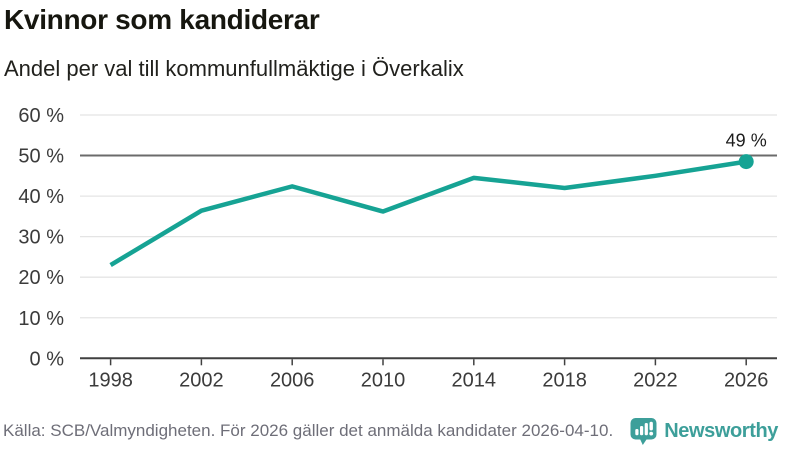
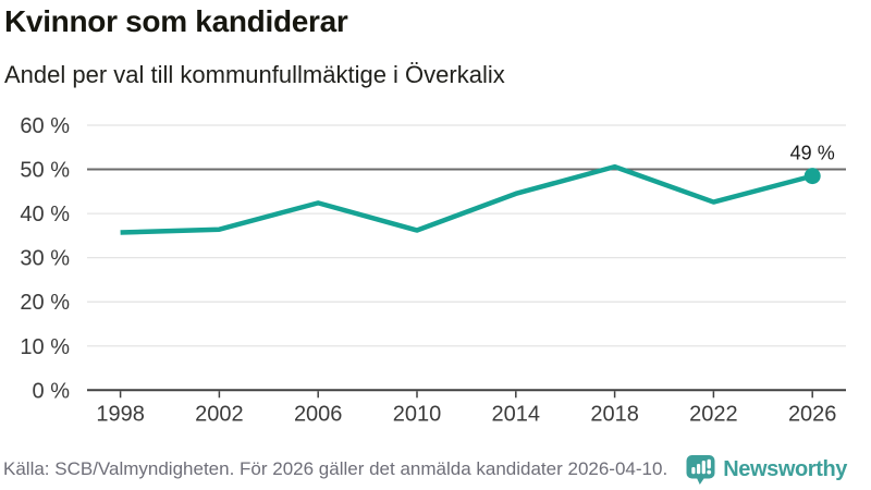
1998: 23% -> 36%
2018: 42% -> 51%
2022: 45% -> 43%
